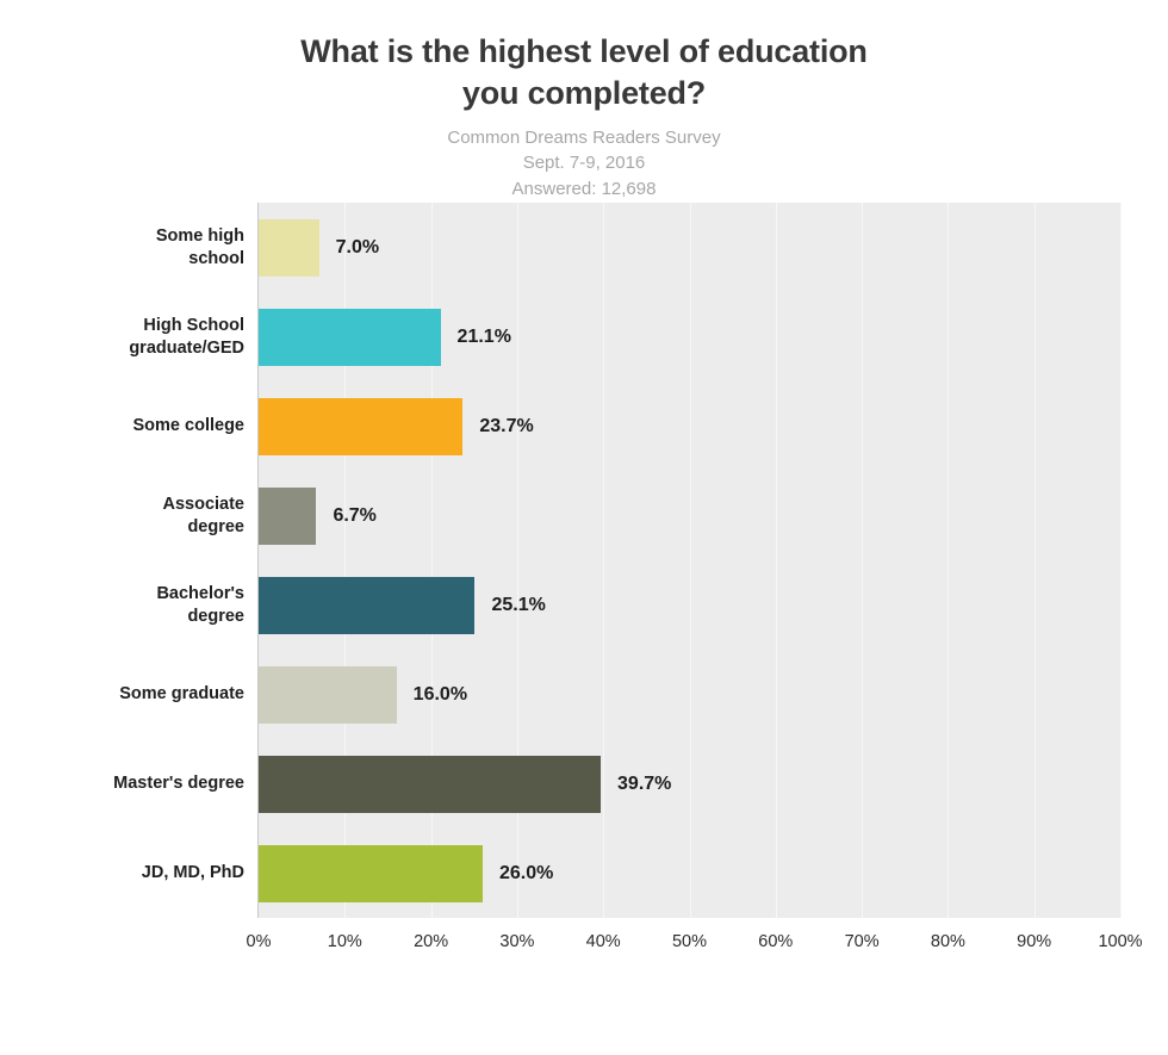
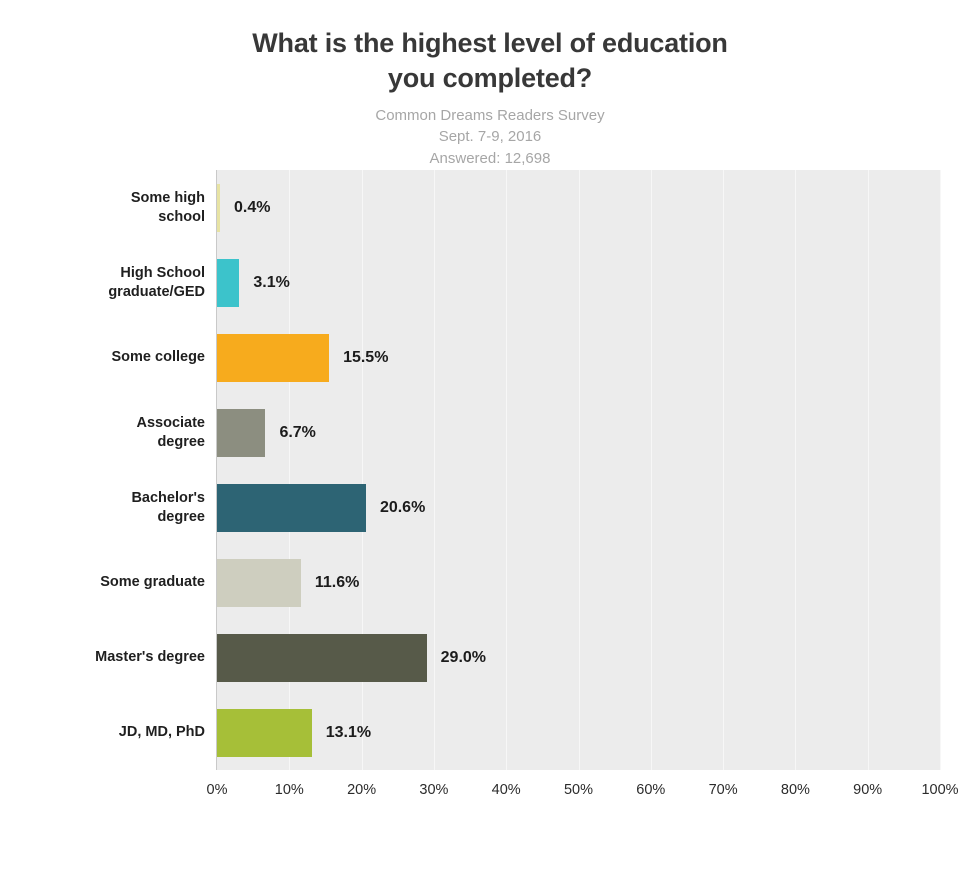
Some high school: 7.0% -> 0.4%
High School graduate/GED: 21.1% -> 3.1%
Some college: 23.7% -> 15.5%
Bachelor's degree: 25.1% -> 20.6%
Some graduate: 16.0% -> 11.6%
Master's degree: 39.7% -> 29.0%
JD, MD, PhD: 26.0% -> 13.1%
